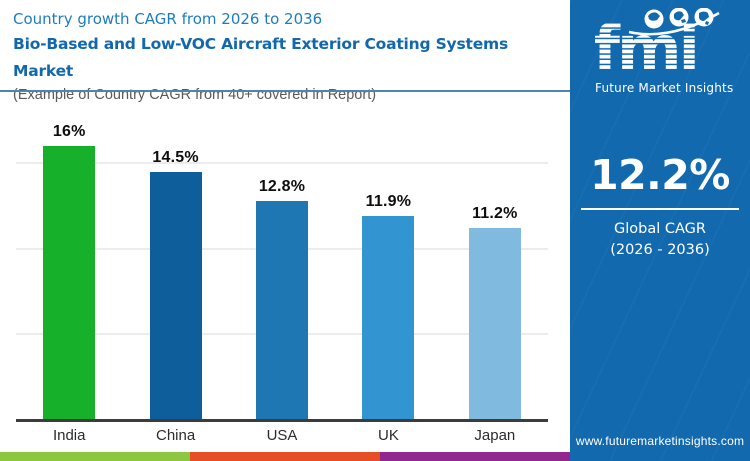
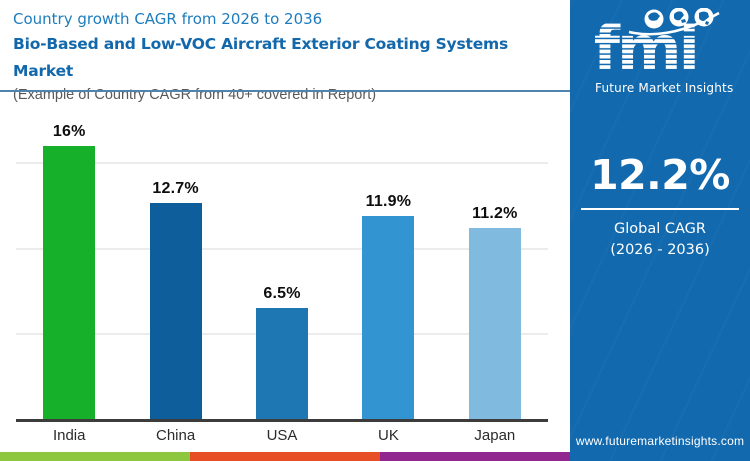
China: 14.5% -> 12.7%
USA: 12.8% -> 6.5%
